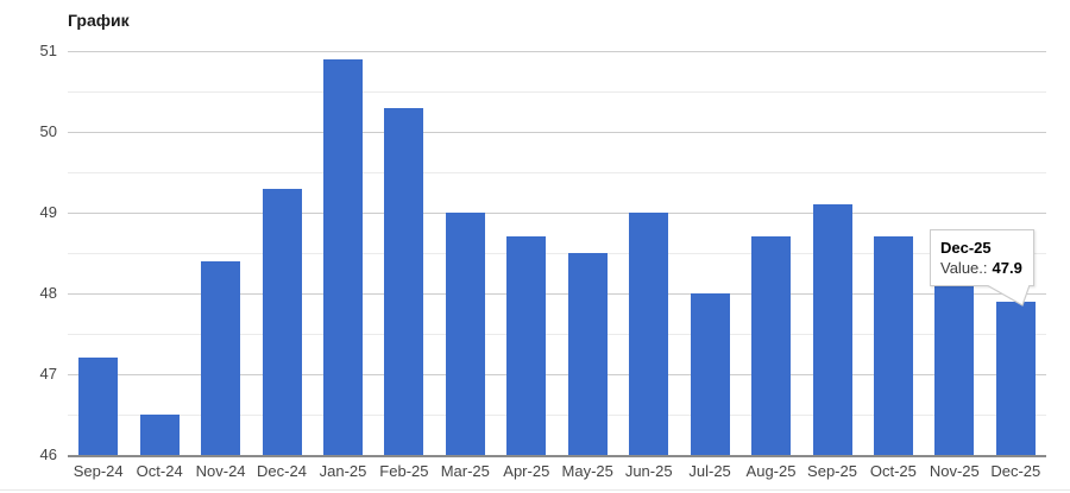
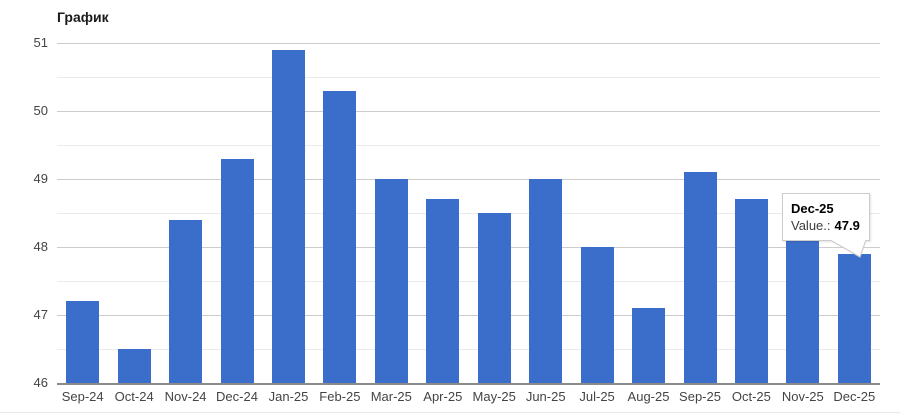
Aug-25: 48.7 -> 47.1
